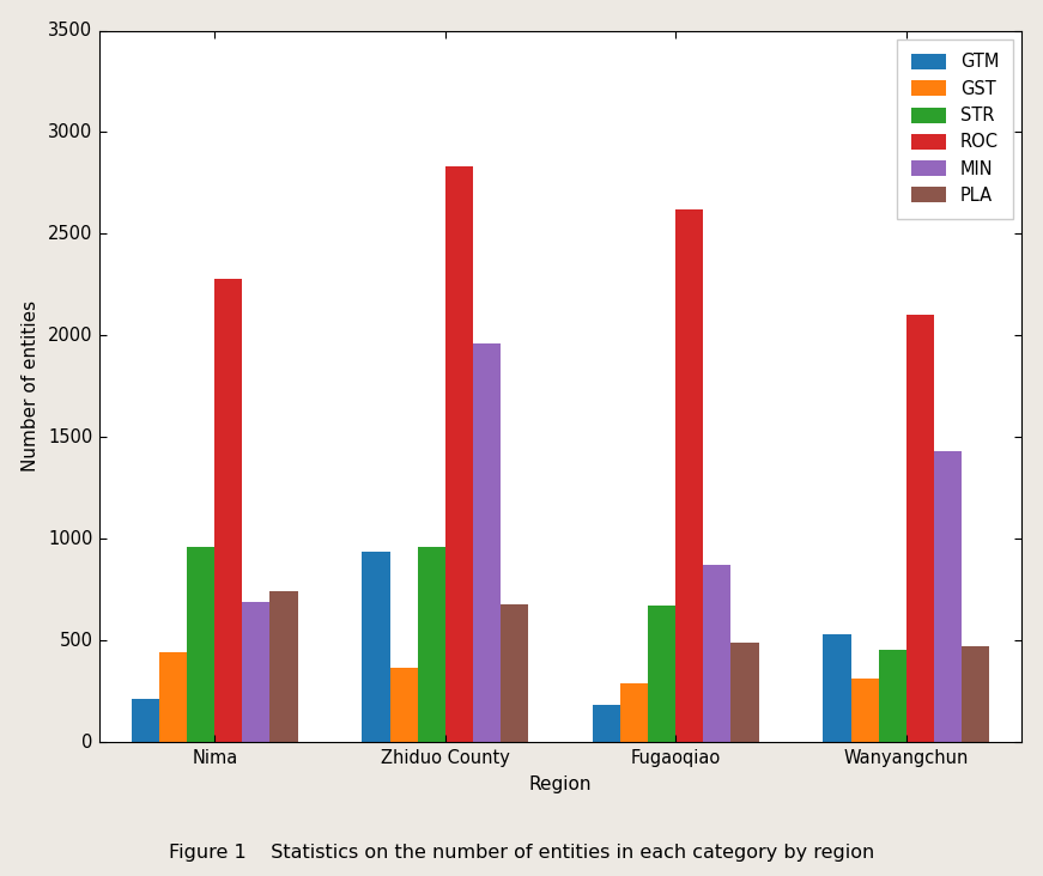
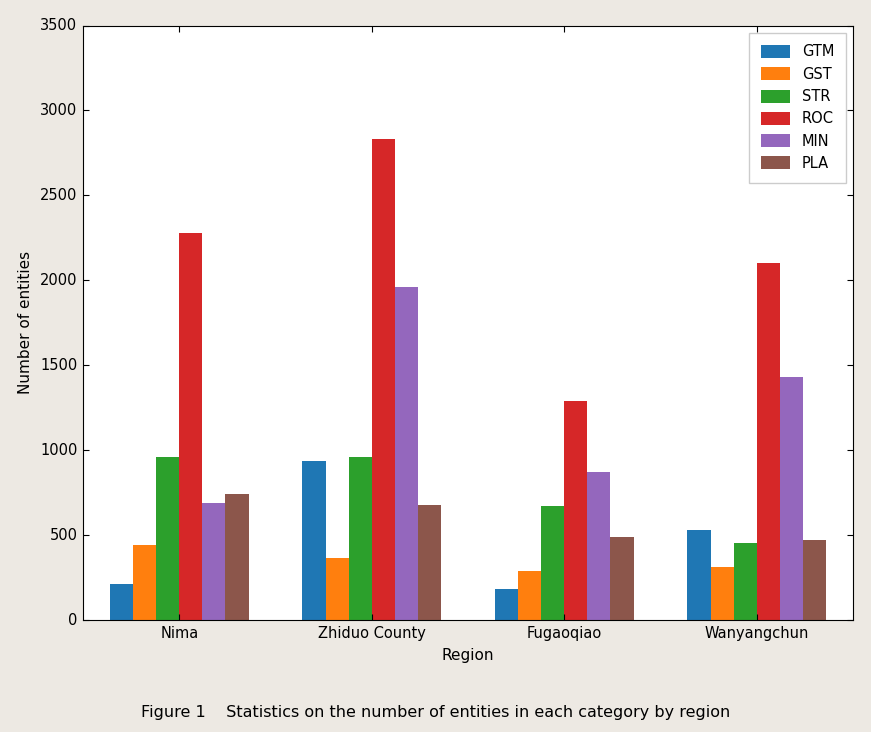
ROC/Fugaoqiao: 2620 -> 1290
